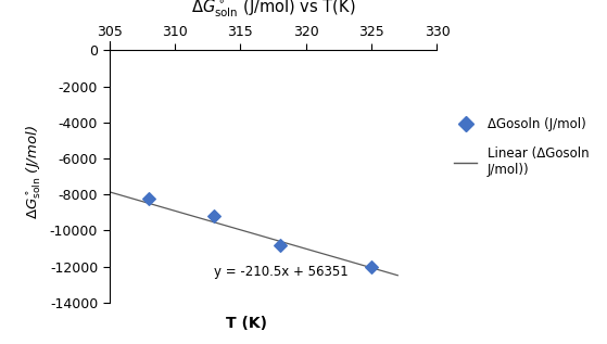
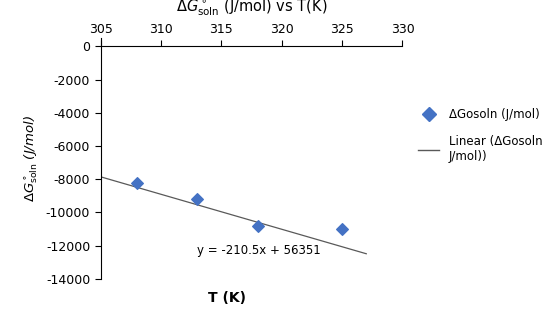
325: -12000 -> -11000
